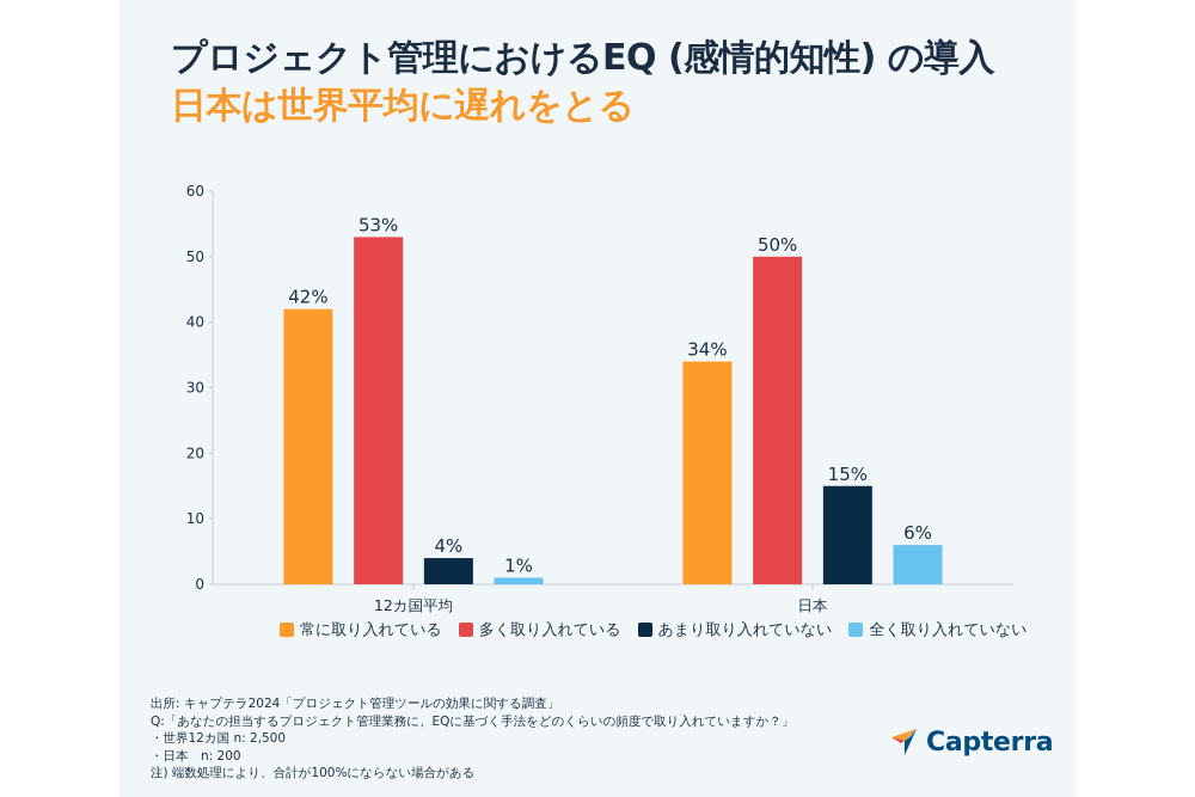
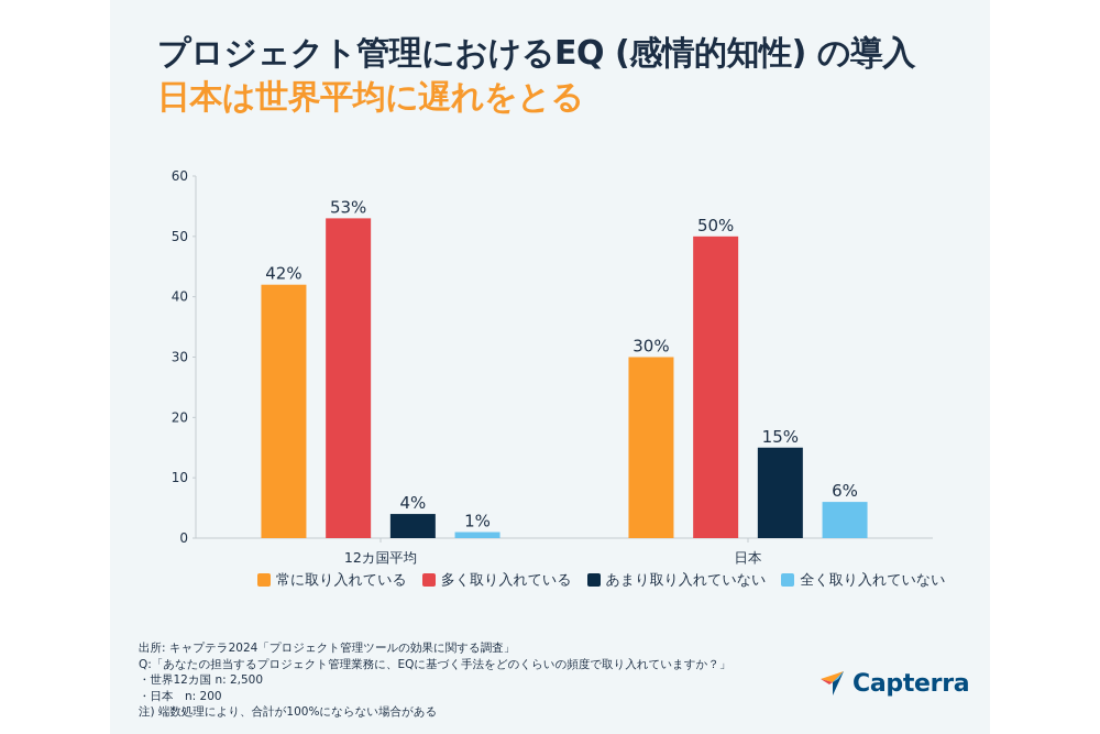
常に取り入れている/日本: 34% -> 30%
